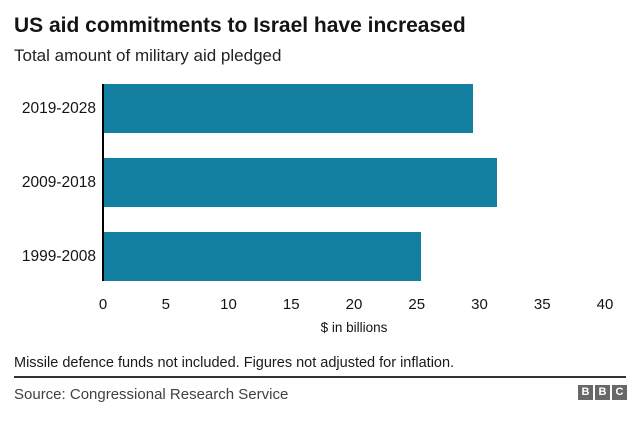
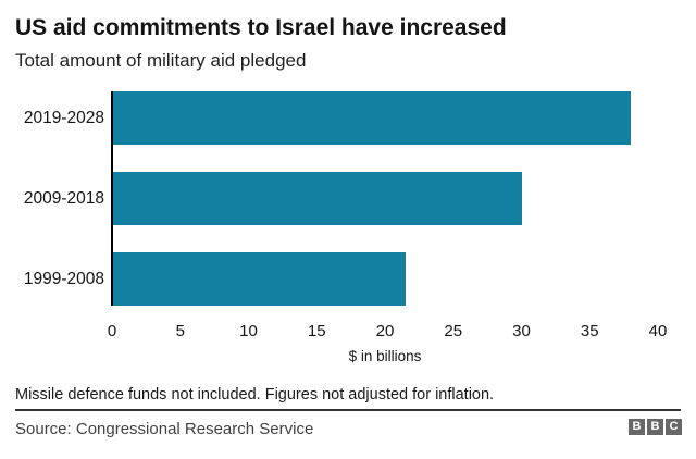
2019-2028: 29.5 -> 38.0
2009-2018: 31.4 -> 30.0
1999-2008: 25.3 -> 21.5
